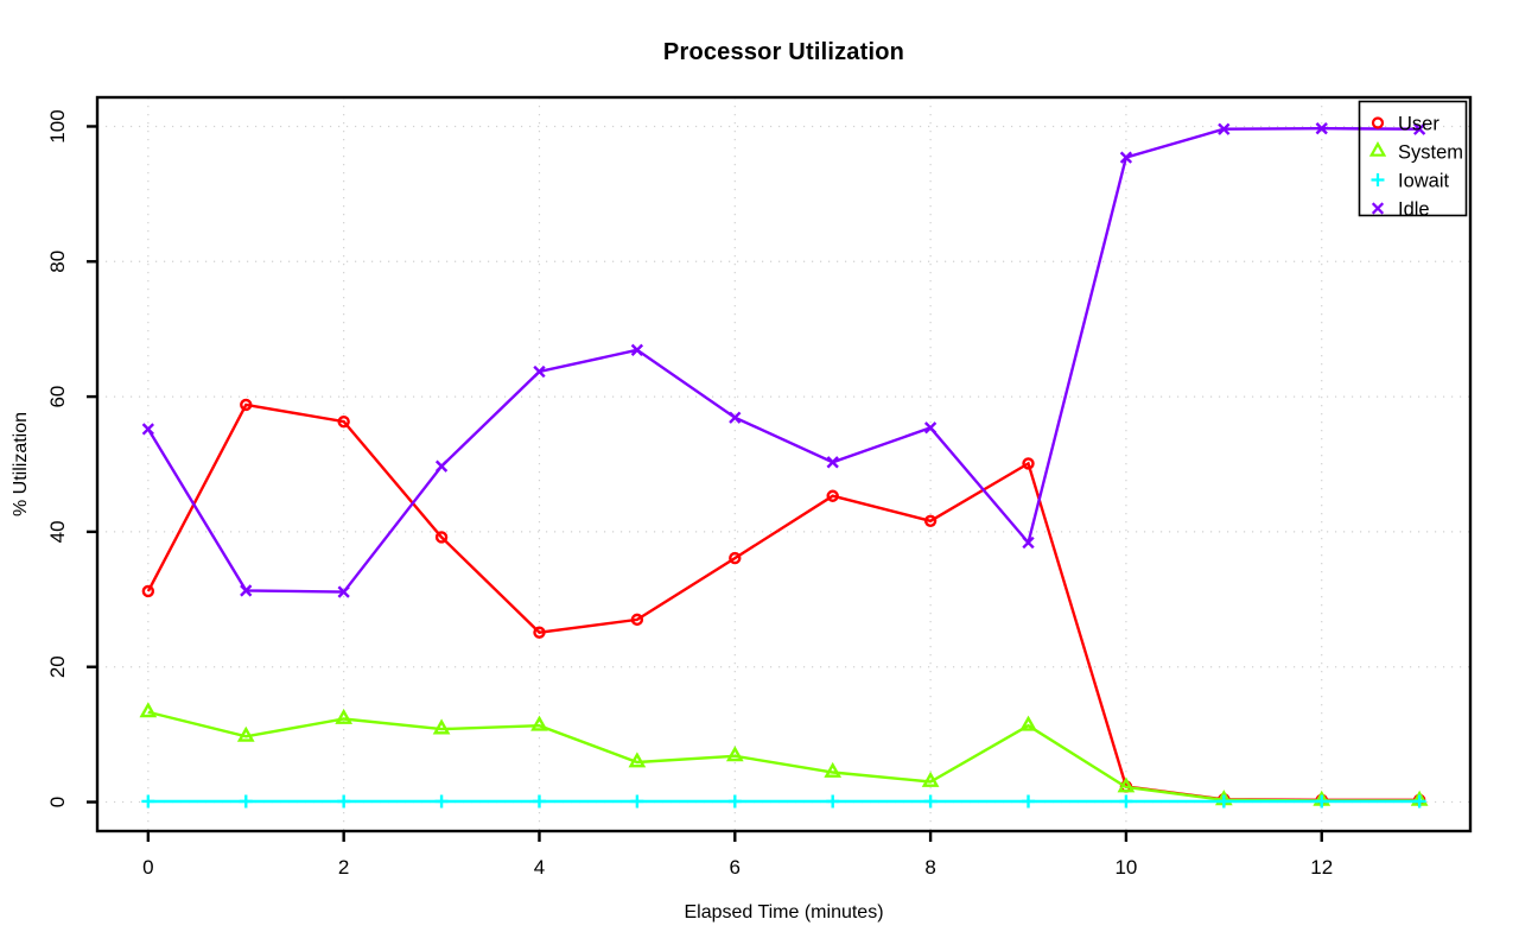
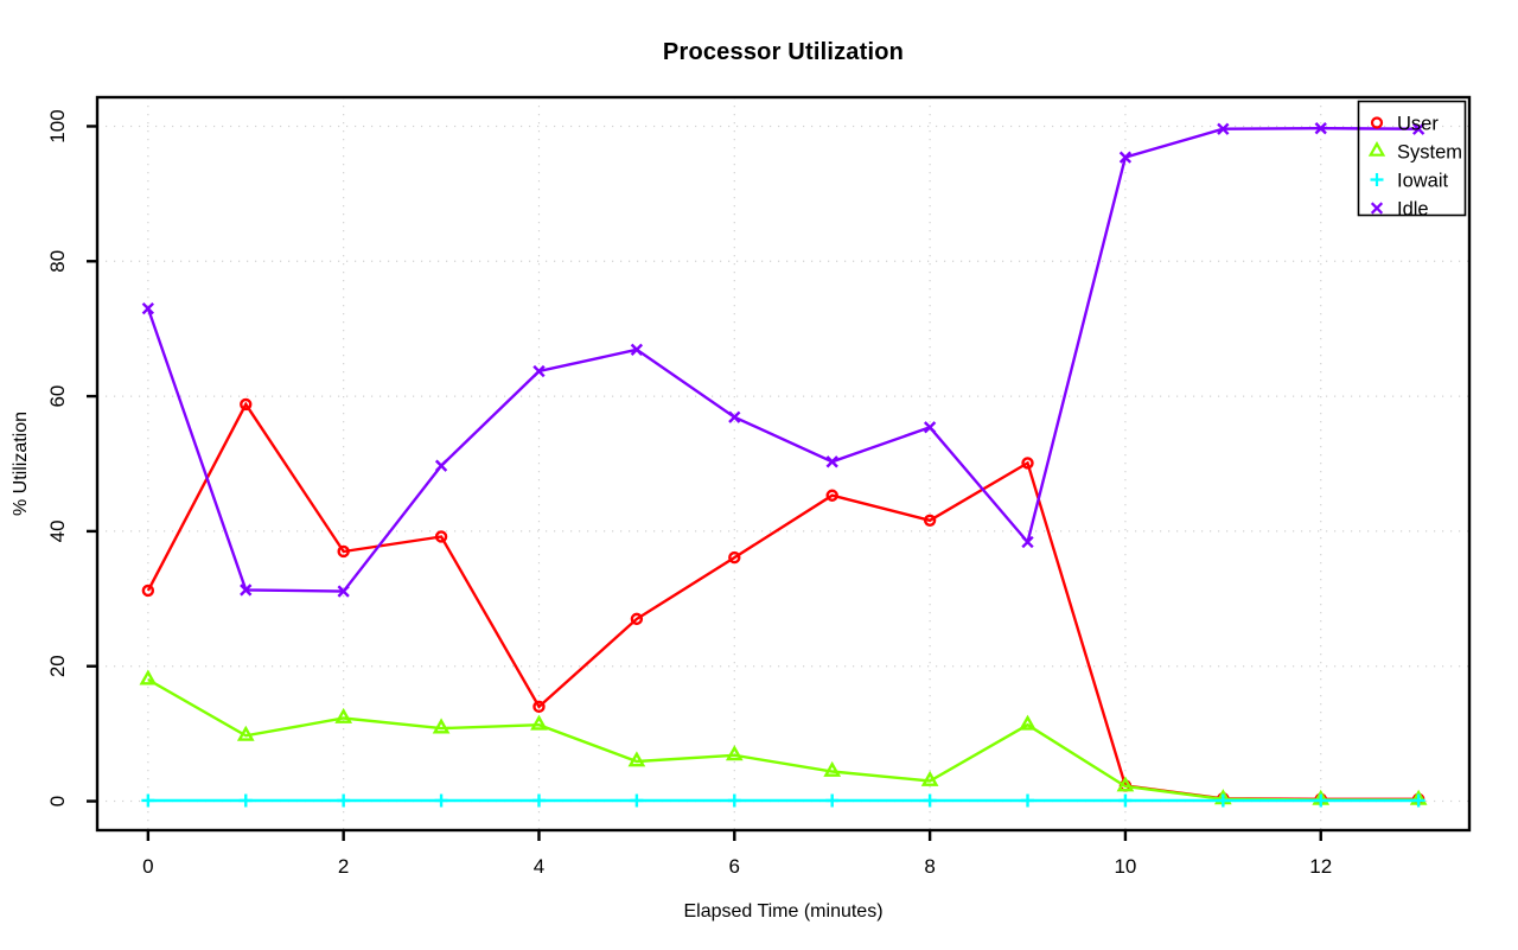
System/0: 13 -> 18
Idle/0: 55 -> 73
User/2: 56 -> 37
User/4: 25 -> 14
